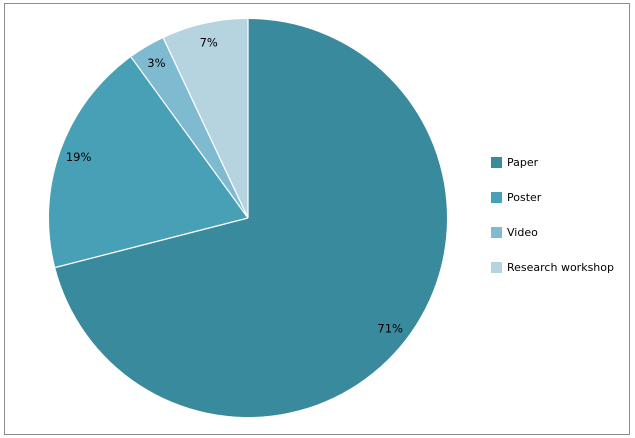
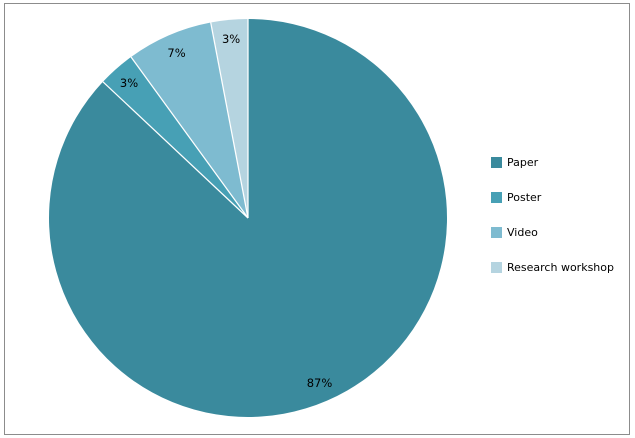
Paper: 71% -> 87%
Poster: 19% -> 3%
Video: 3% -> 7%
Research workshop: 7% -> 3%
